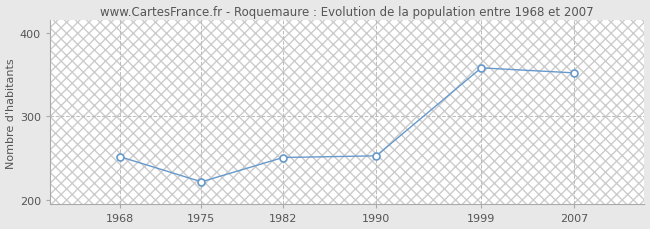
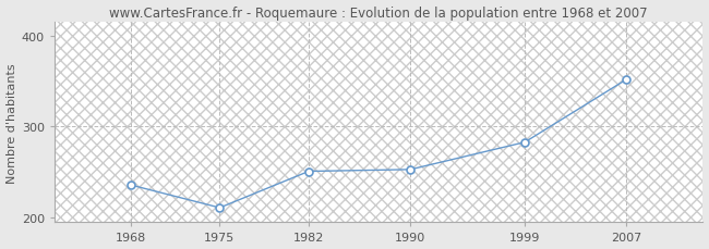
1968: 252 -> 236
1975: 222 -> 211
1999: 358 -> 283
